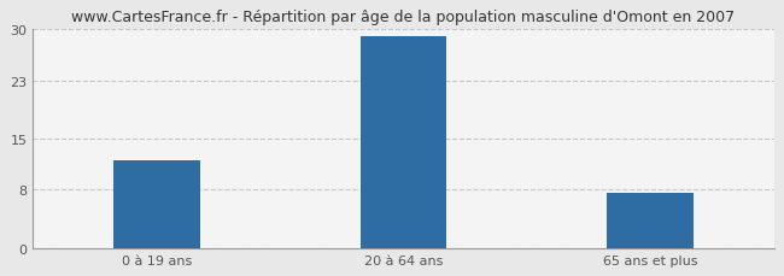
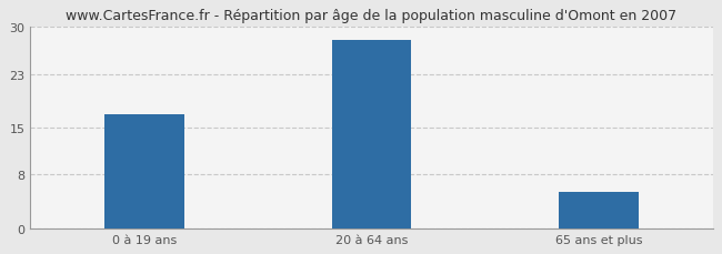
0 à 19 ans: 12.0 -> 17.0
20 à 64 ans: 29.0 -> 28.0
65 ans et plus: 7.5 -> 5.4
